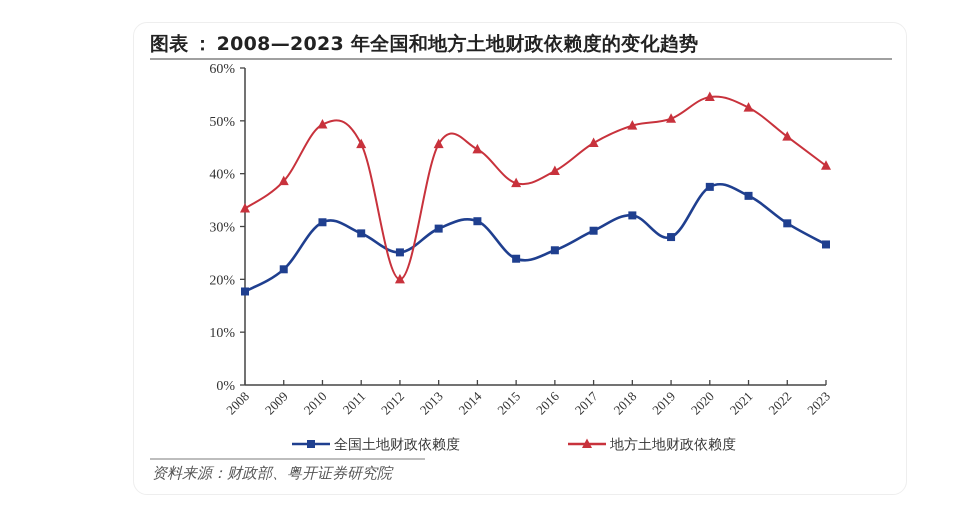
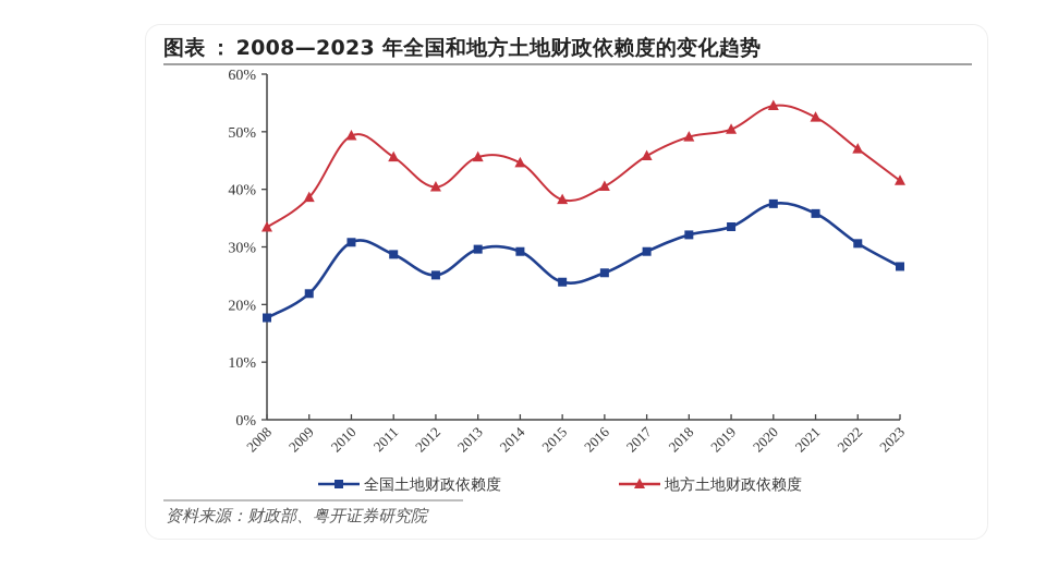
地方土地财政依赖度/2012: 20% -> 40%
全国土地财政依赖度/2014: 31% -> 29%
全国土地财政依赖度/2019: 28% -> 34%
